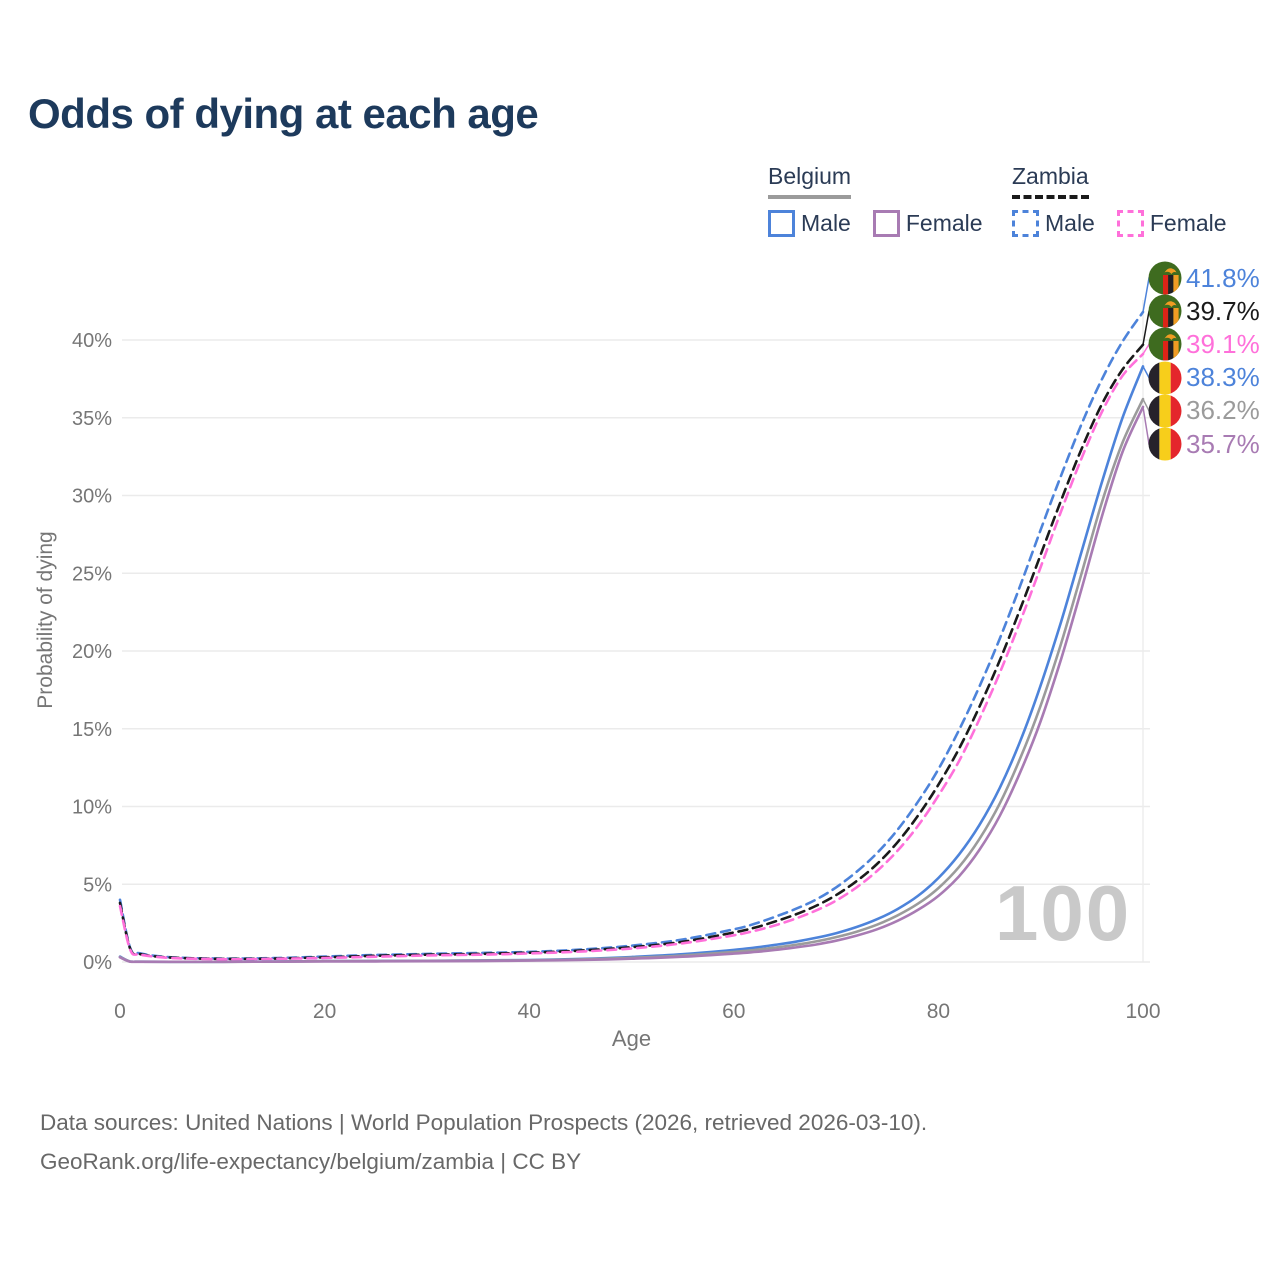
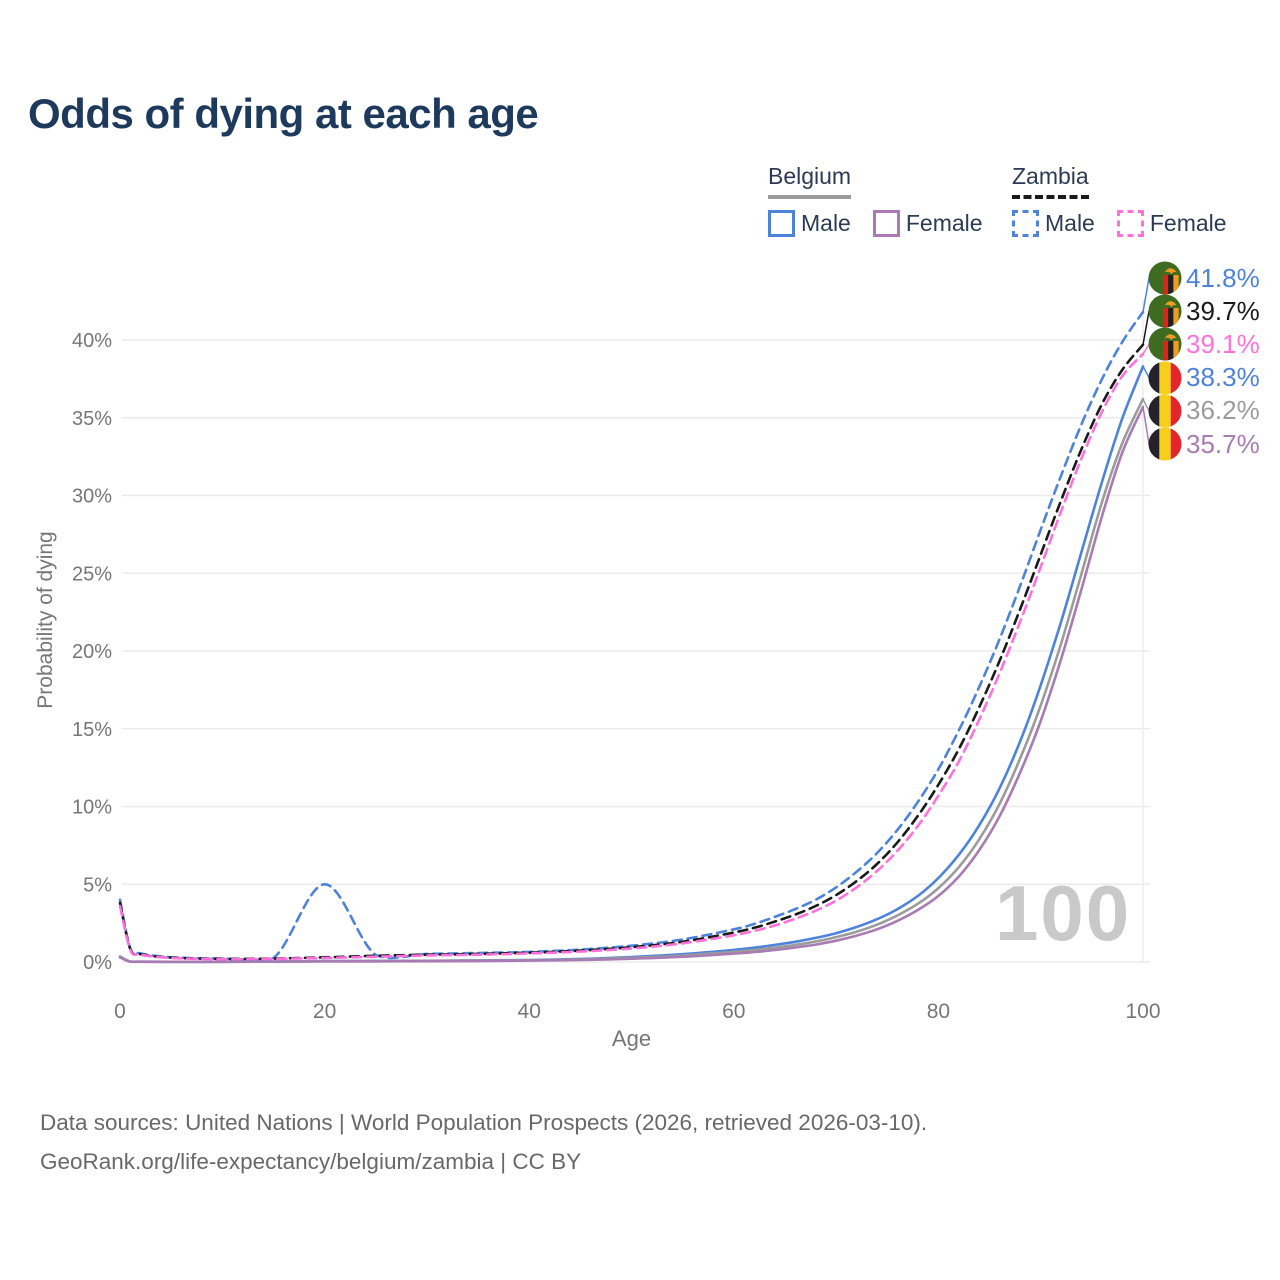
Zambia Male/20: 0.3% -> 5.0%
